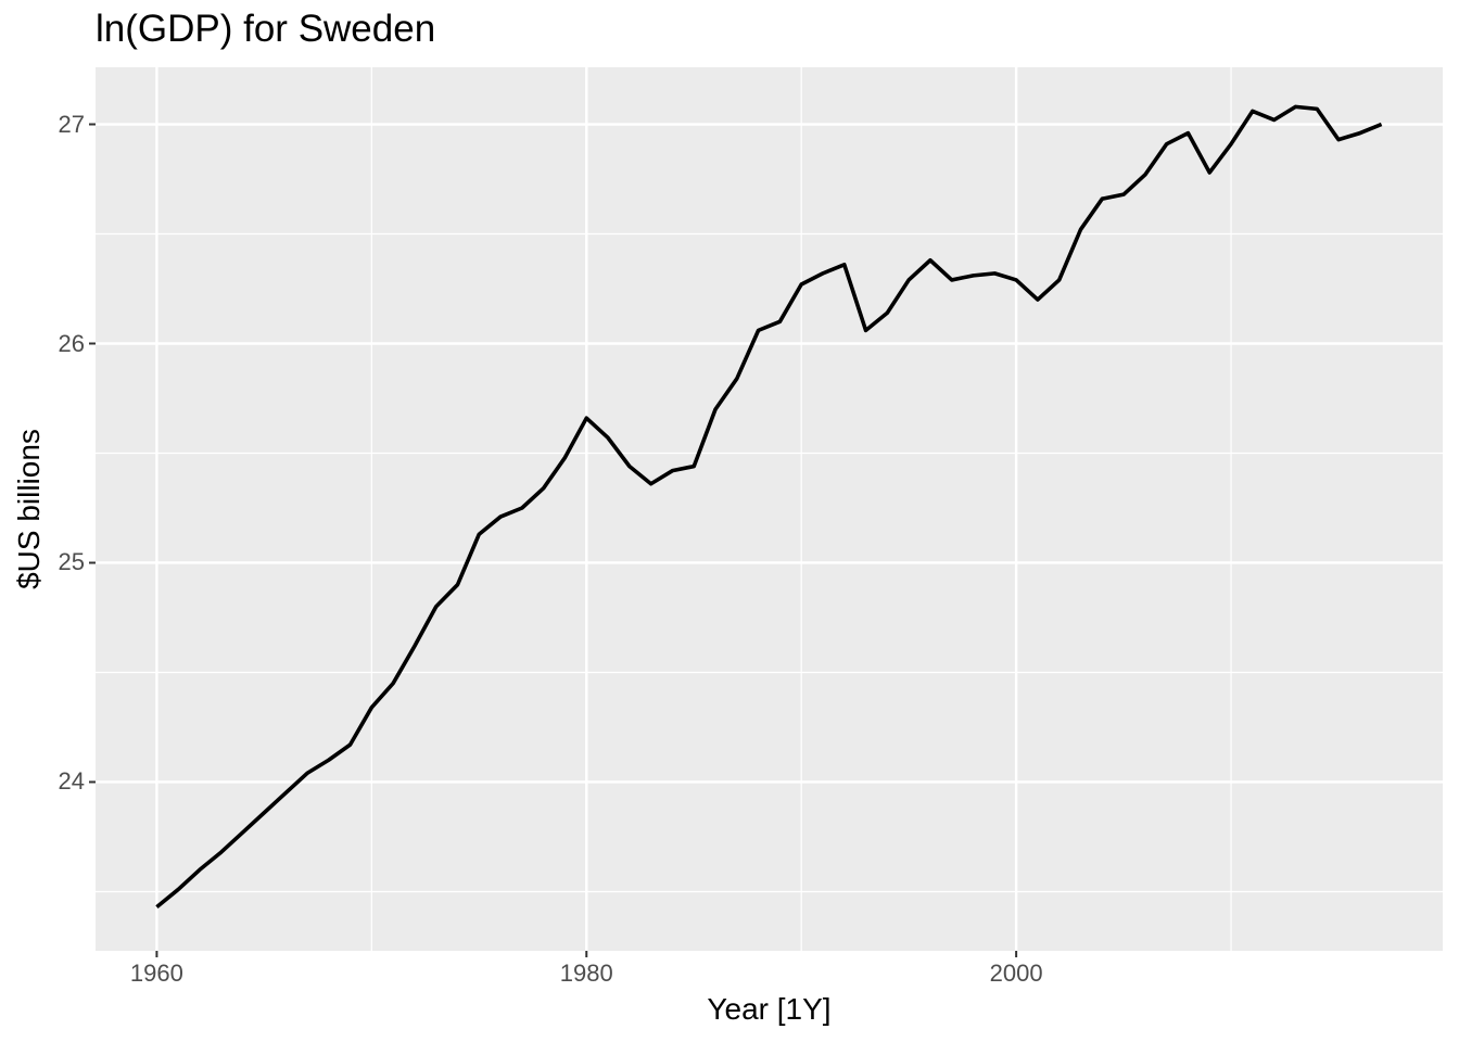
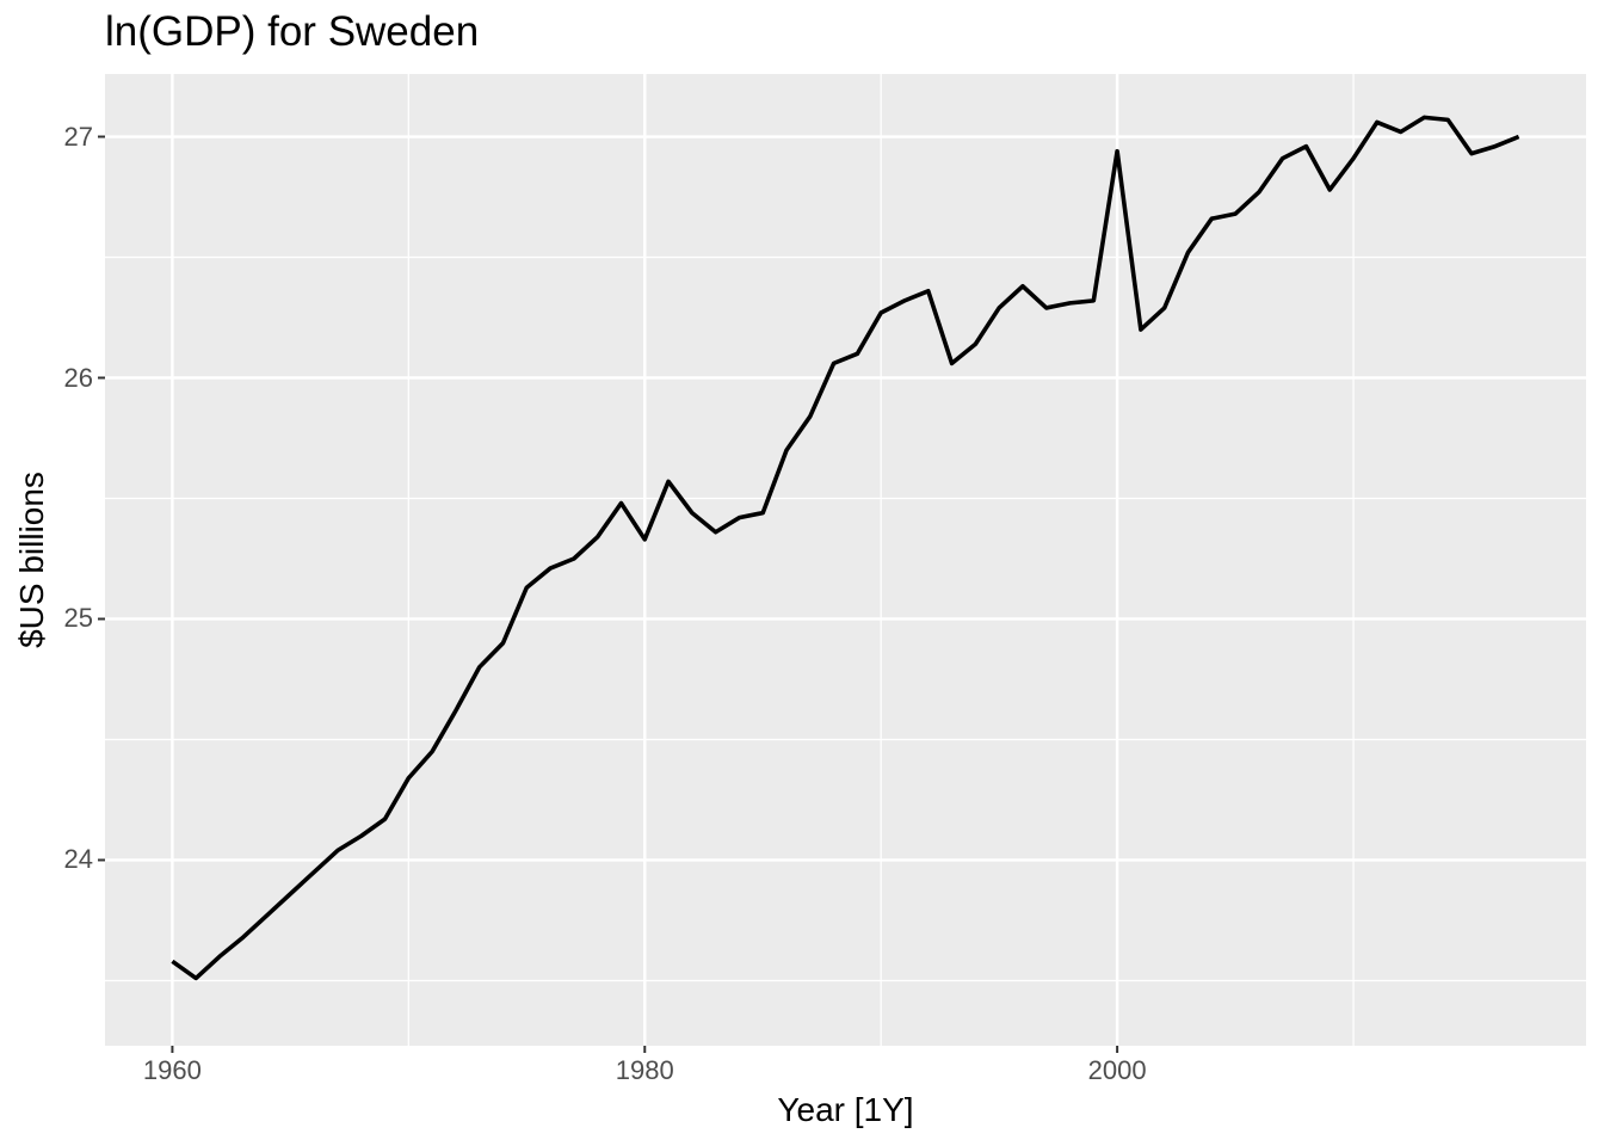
1960: 23.43 -> 23.58
1980: 25.66 -> 25.33
2000: 26.29 -> 26.94
